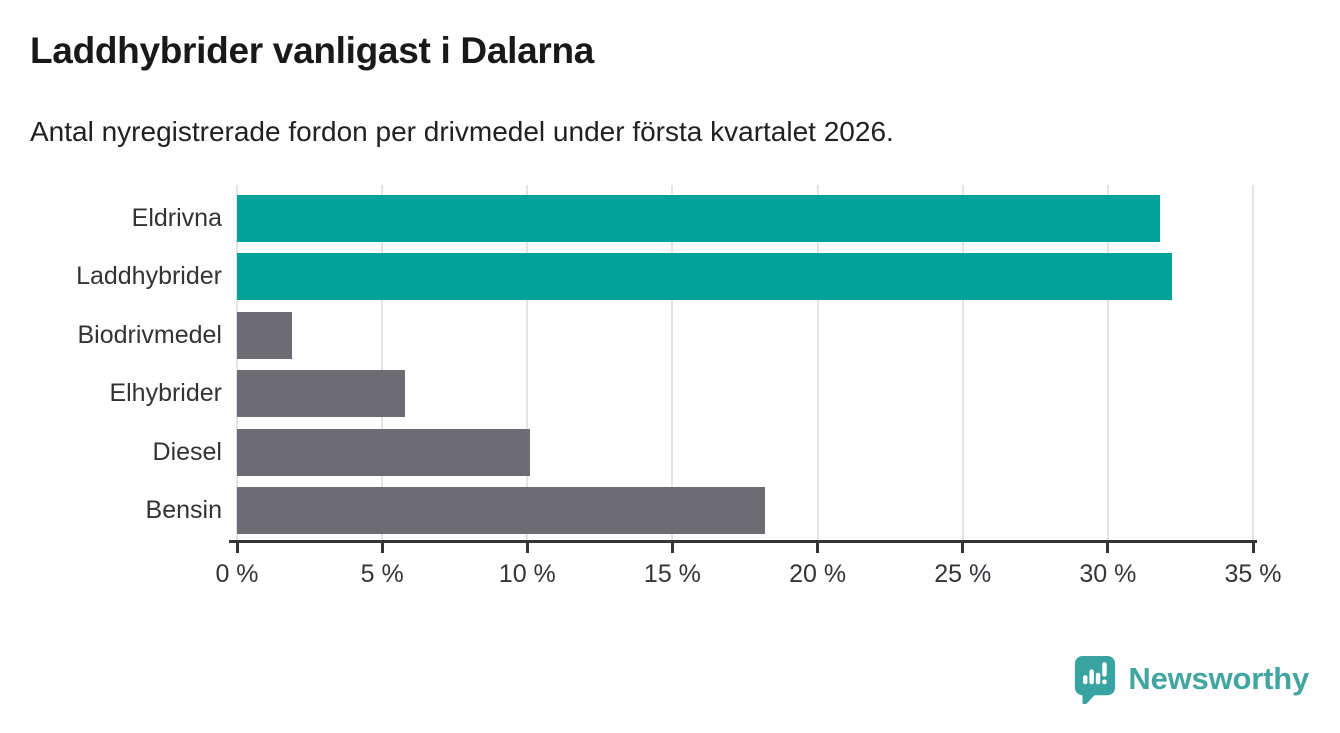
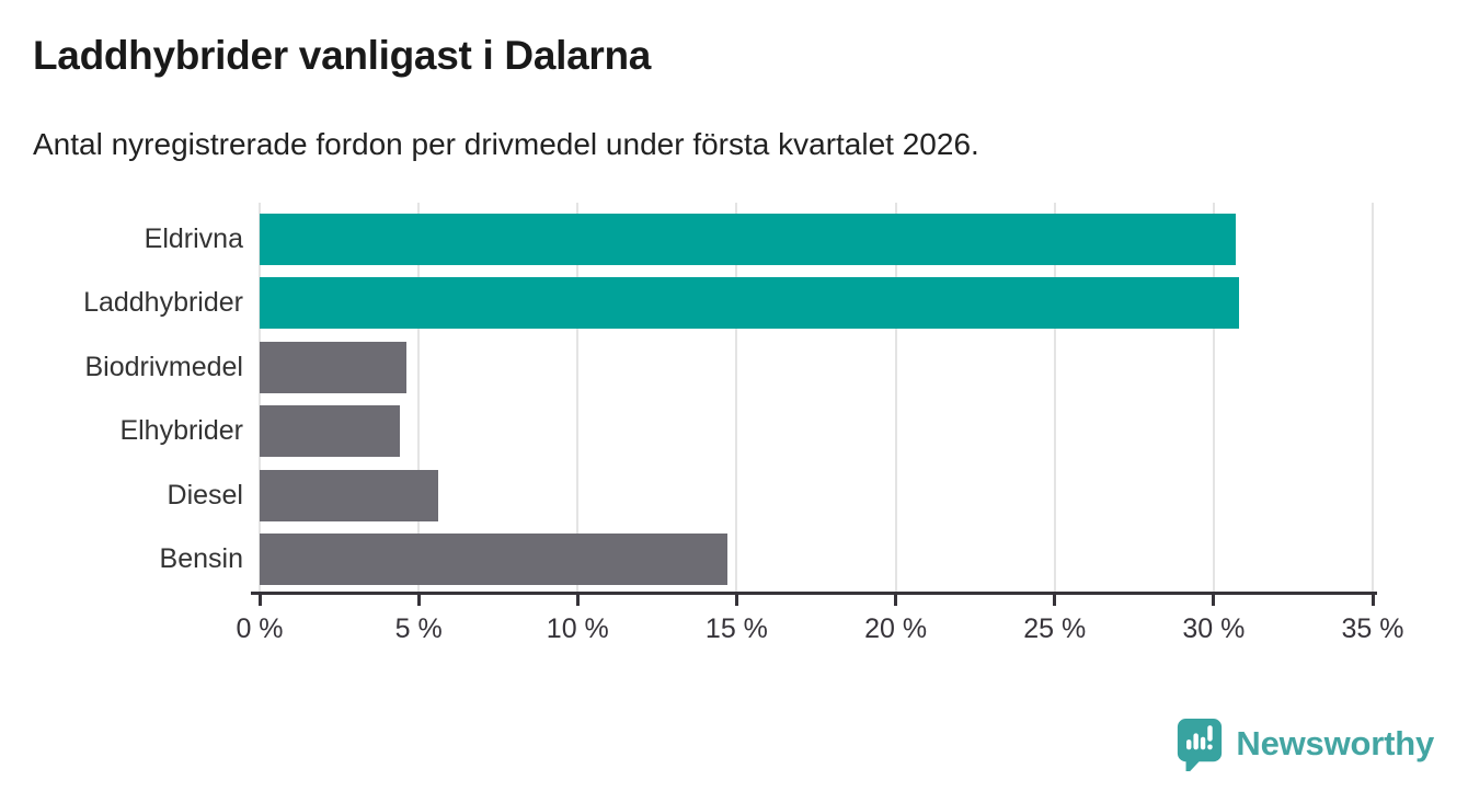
Eldrivna: 31.8% -> 30.7%
Laddhybrider: 32.2% -> 30.8%
Biodrivmedel: 1.9% -> 4.6%
Elhybrider: 5.8% -> 4.4%
Diesel: 10.1% -> 5.6%
Bensin: 18.2% -> 14.7%
